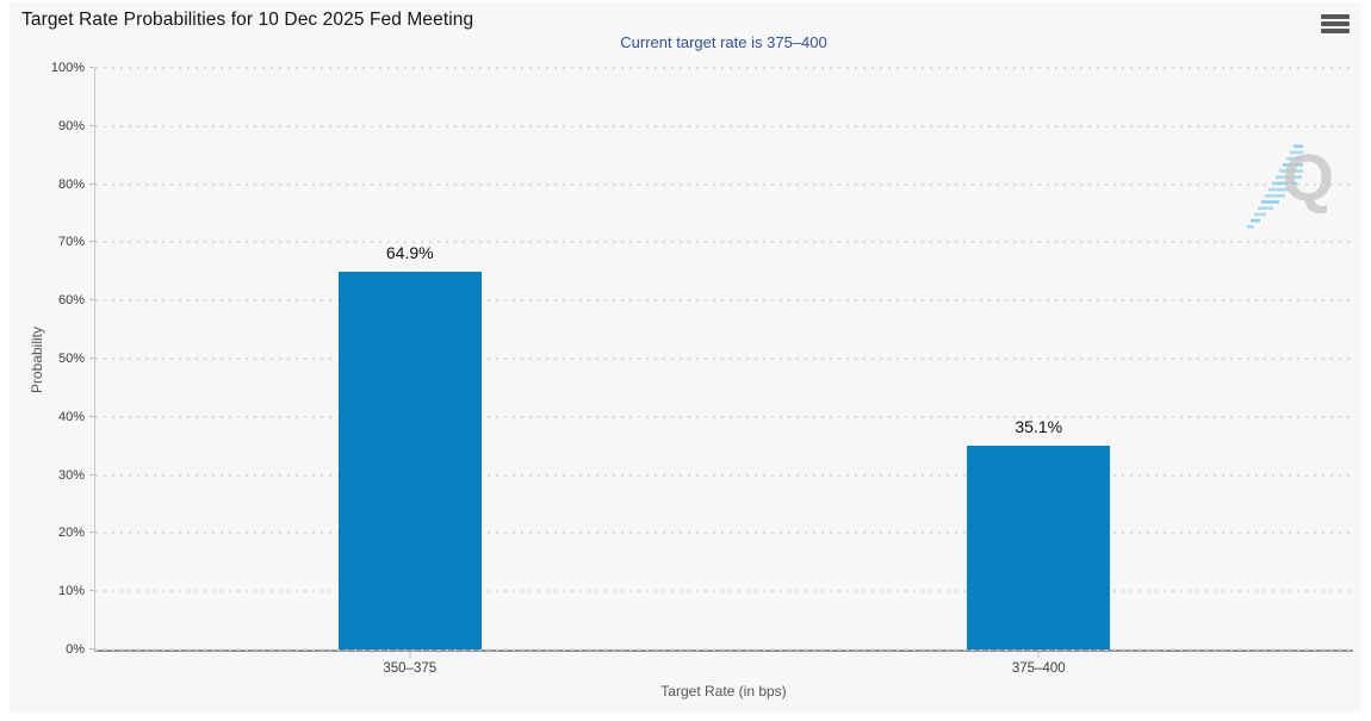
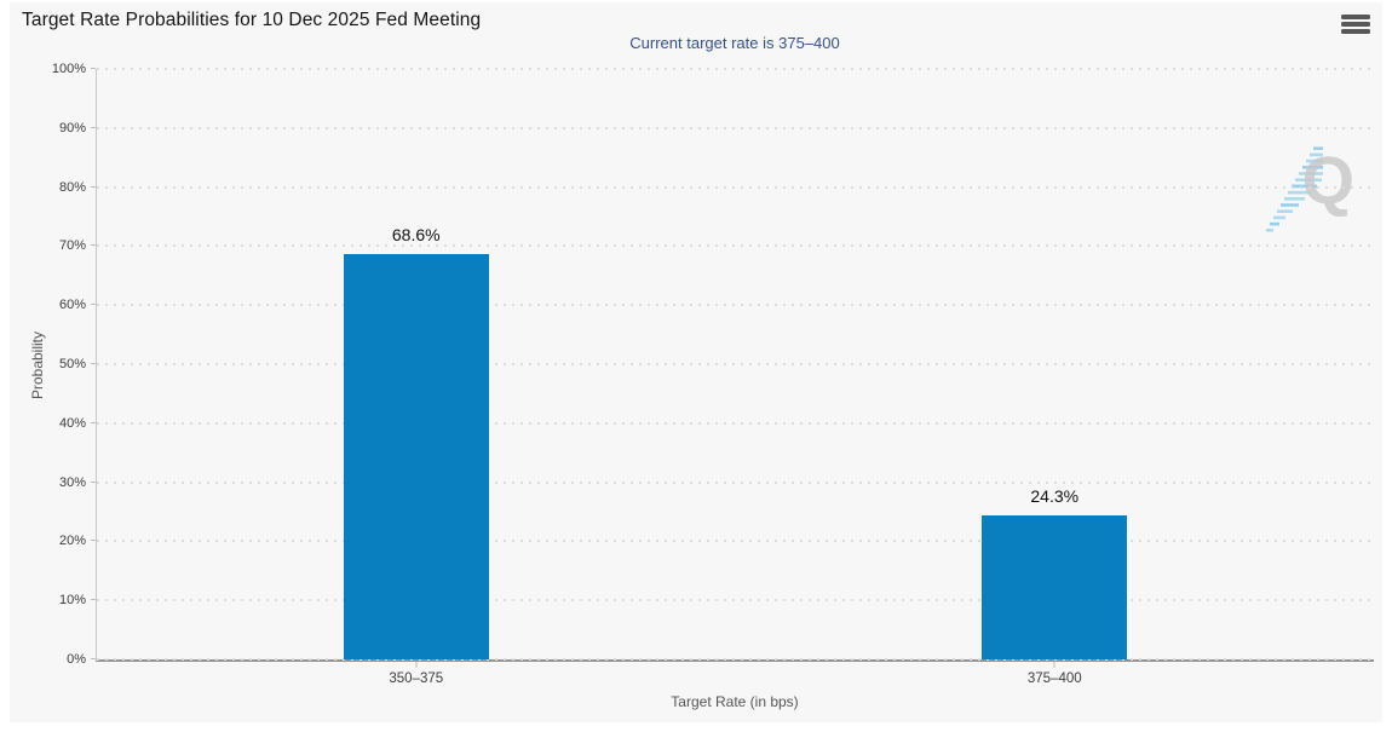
350–375: 64.9% -> 68.6%
375–400: 35.1% -> 24.3%
